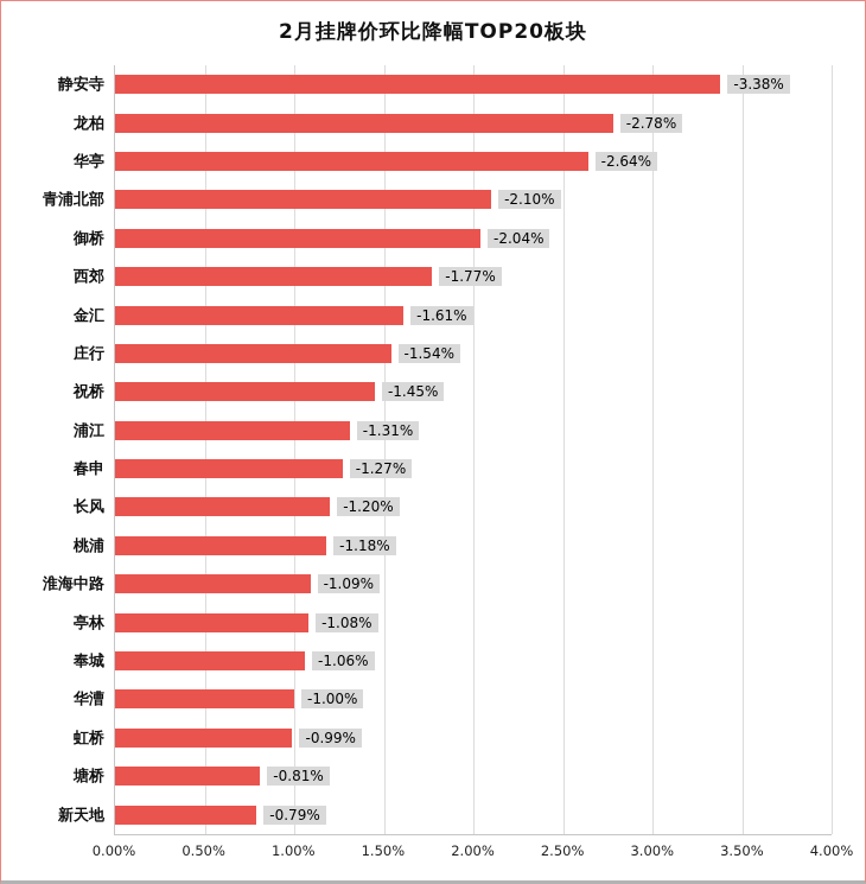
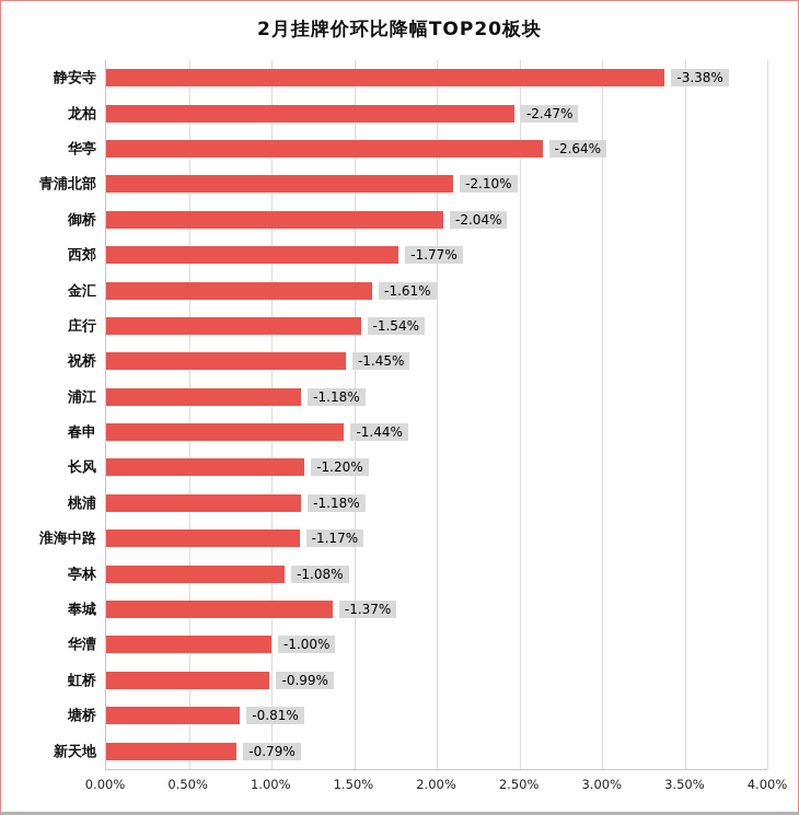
龙柏: -2.78% -> -2.47%
浦江: -1.31% -> -1.18%
春申: -1.27% -> -1.44%
淮海中路: -1.09% -> -1.17%
奉城: -1.06% -> -1.37%
